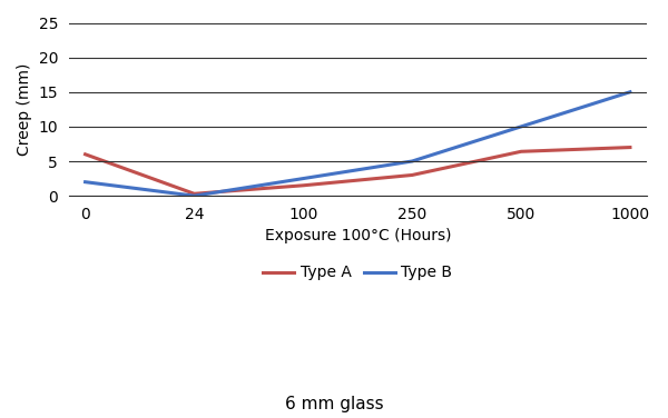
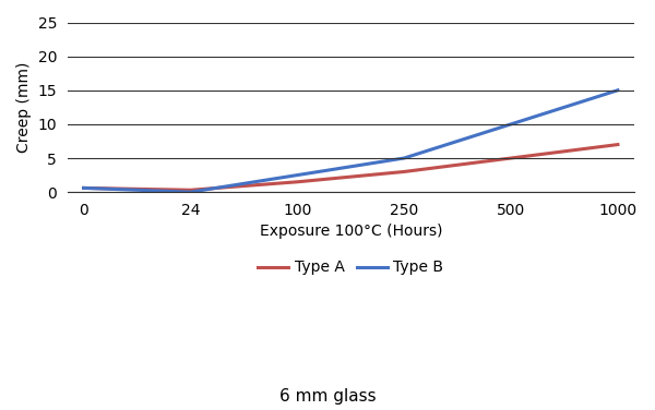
Type A/0: 6.0 -> 0.6
Type B/0: 2.0 -> 0.6
Type A/500: 6.4 -> 5.0
